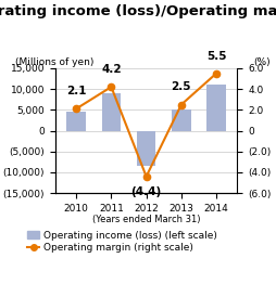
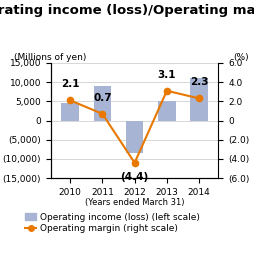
Operating margin (right scale)/2011: 4.2 -> 0.7
Operating margin (right scale)/2013: 2.5 -> 3.1
Operating margin (right scale)/2014: 5.5 -> 2.3
